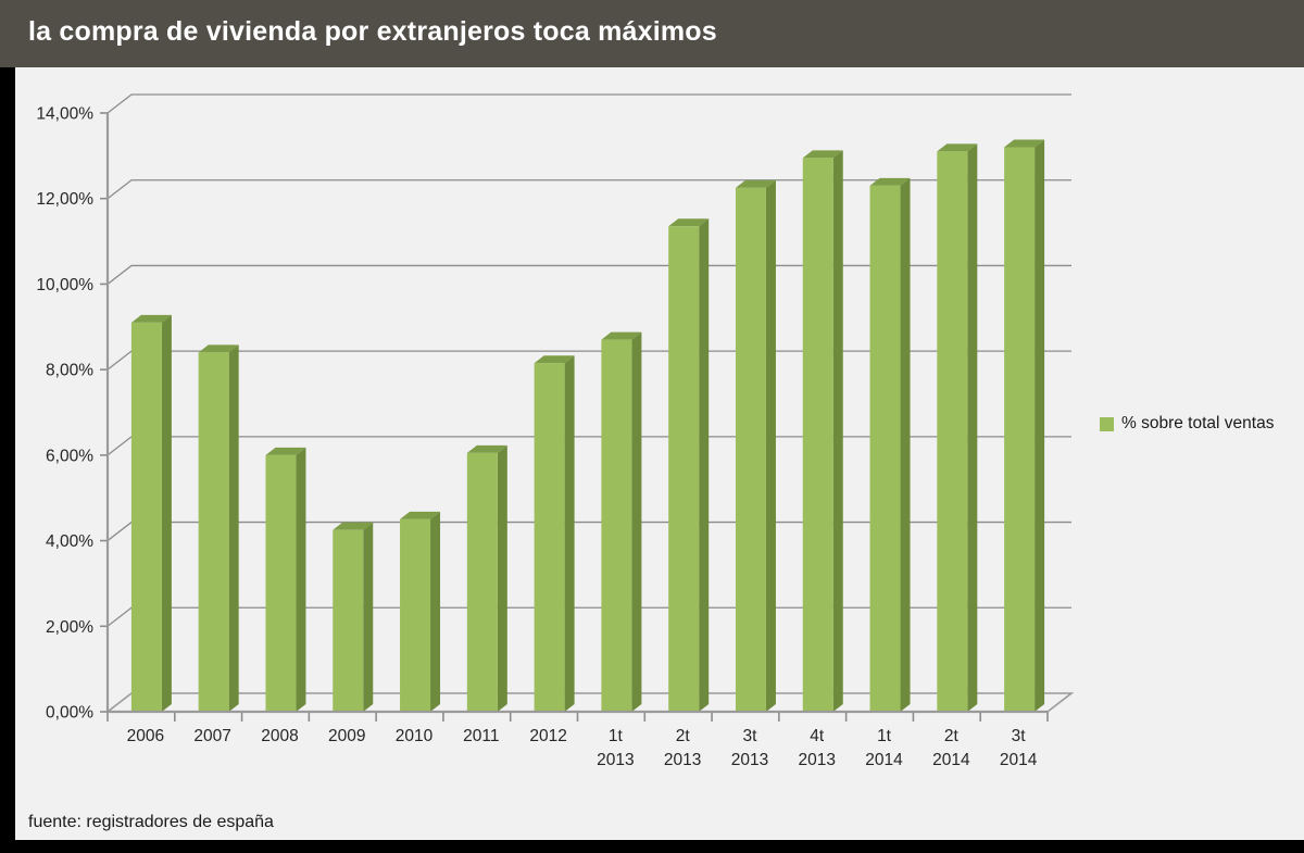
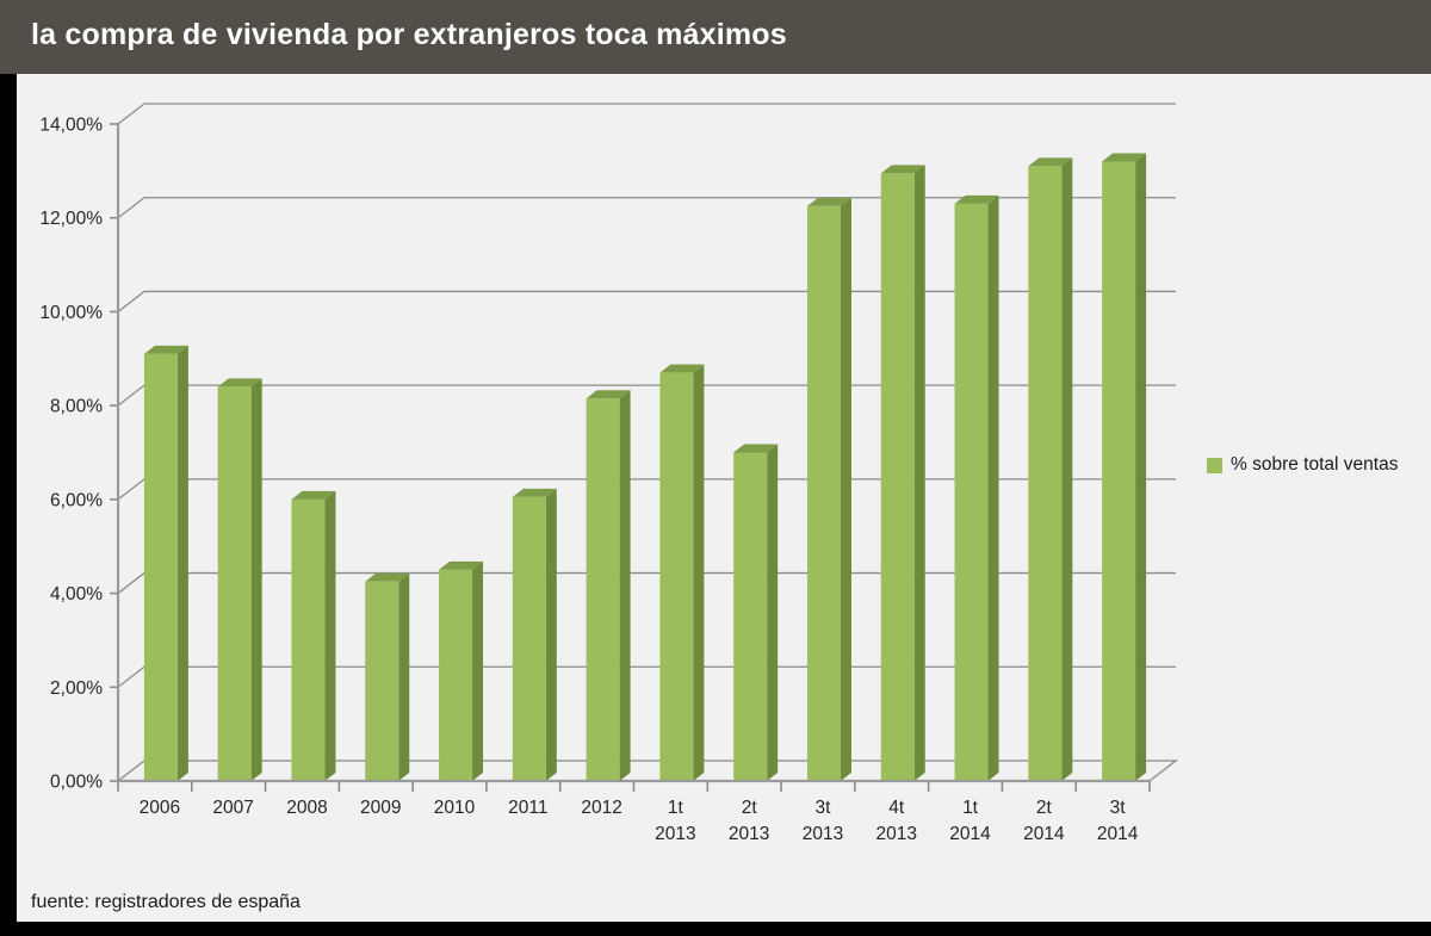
2t 2013: 11,3% -> 7,0%
